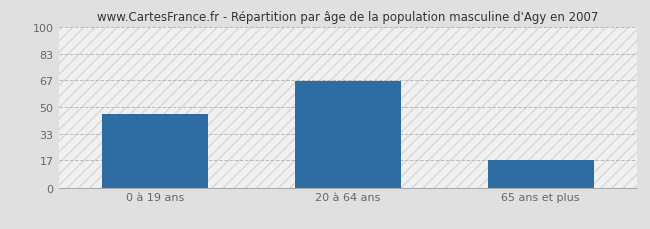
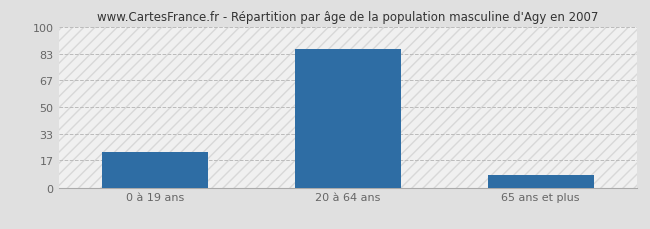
0 à 19 ans: 46 -> 22
20 à 64 ans: 66 -> 86
65 ans et plus: 17 -> 8
